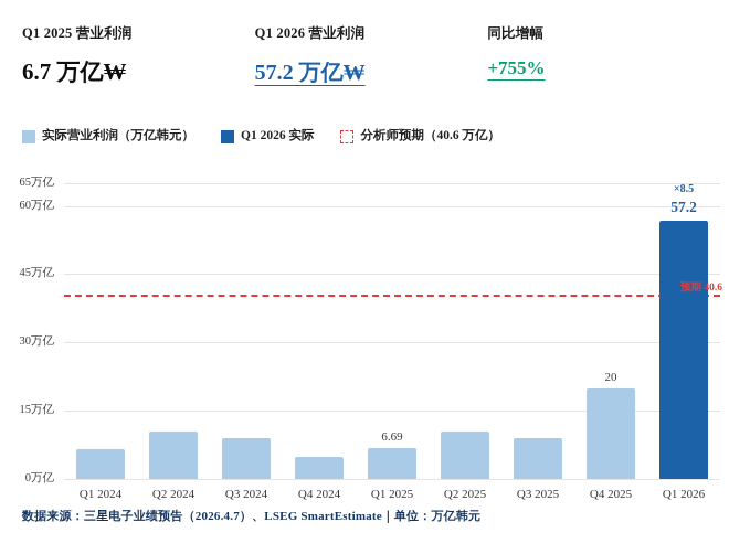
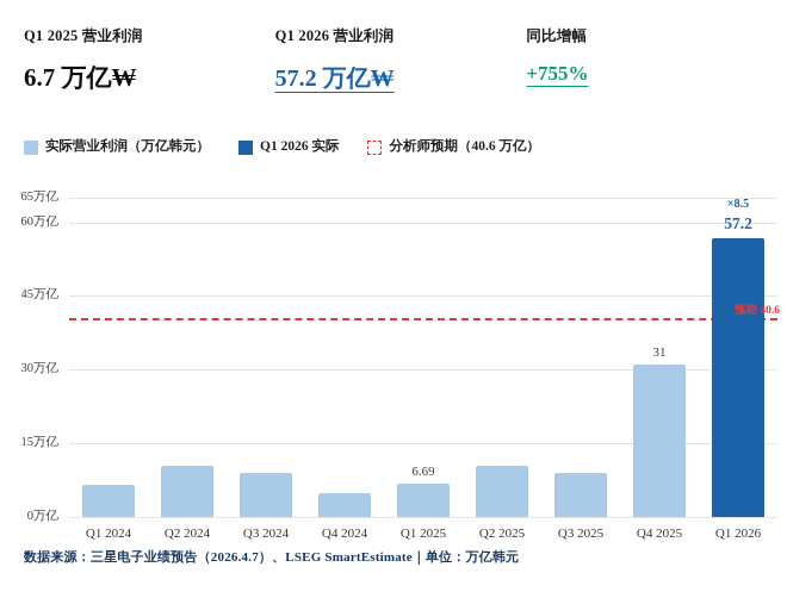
Q4 2025: 20 -> 31
